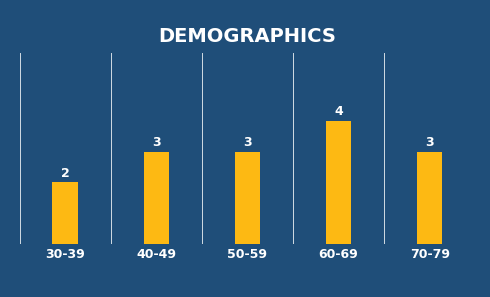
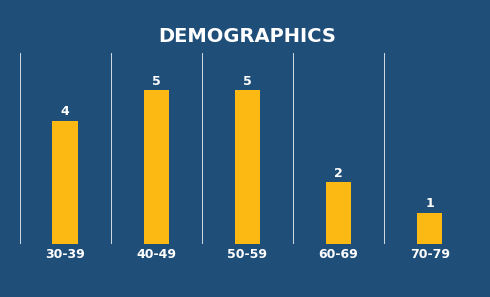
30-39: 2 -> 4
40-49: 3 -> 5
50-59: 3 -> 5
60-69: 4 -> 2
70-79: 3 -> 1
